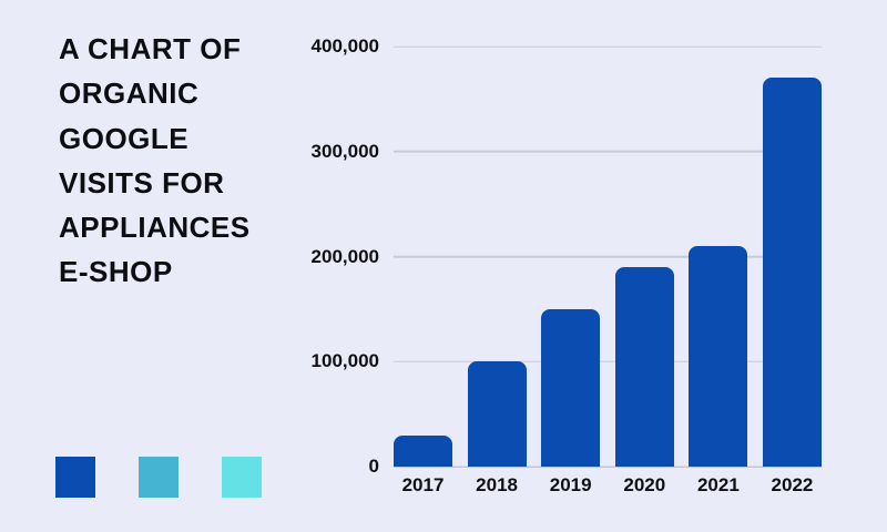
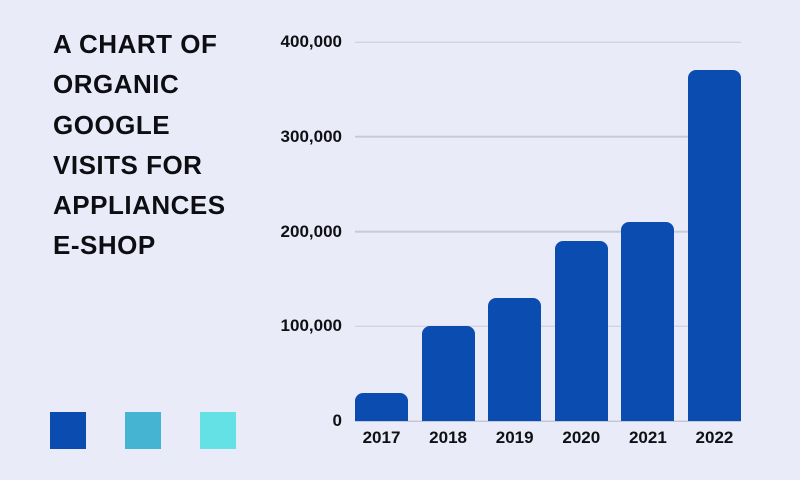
2019: 150000 -> 130000
